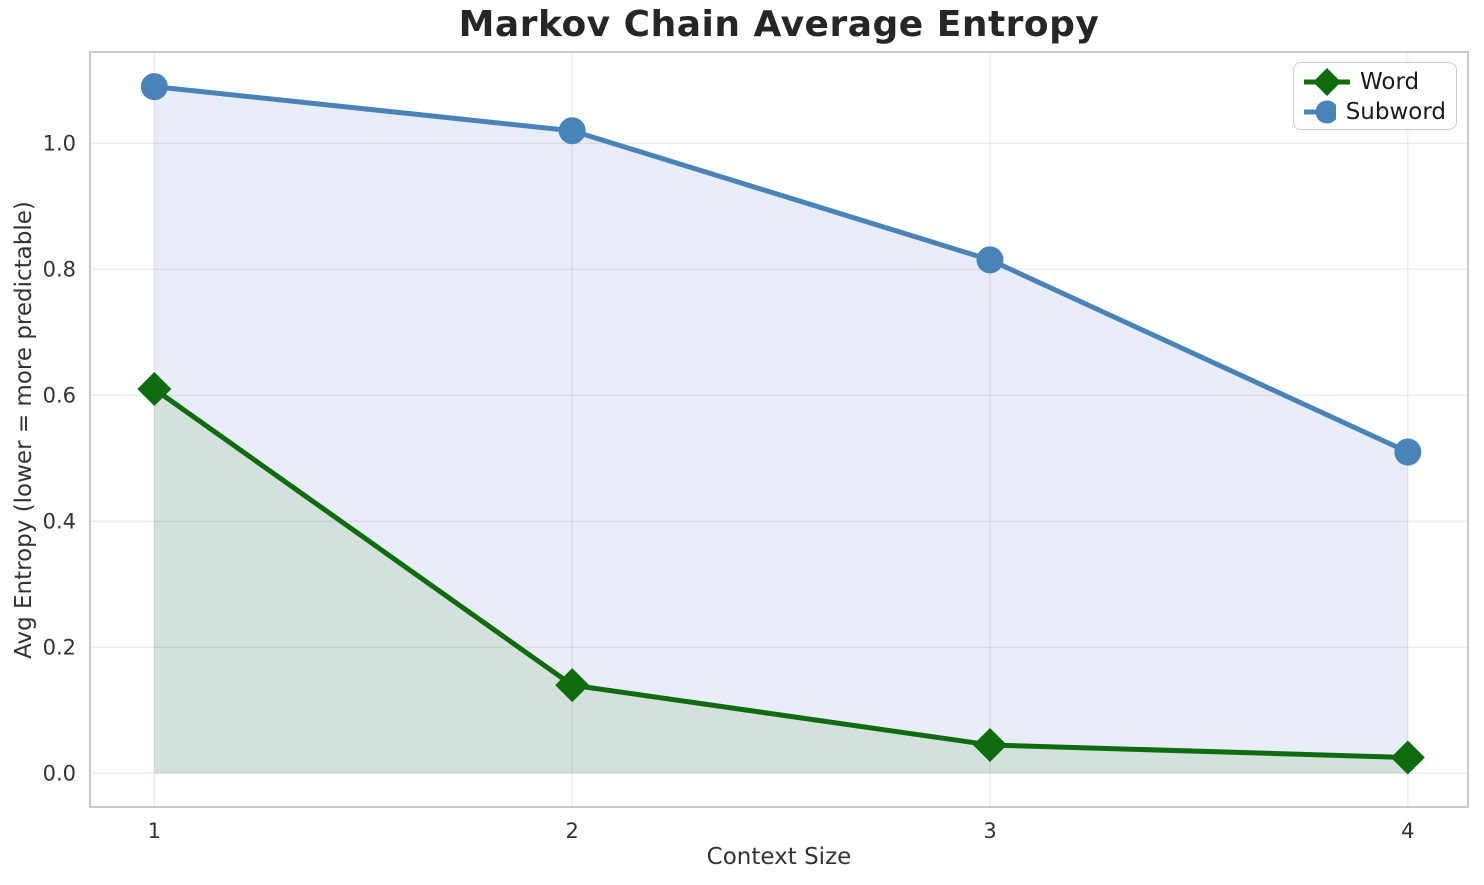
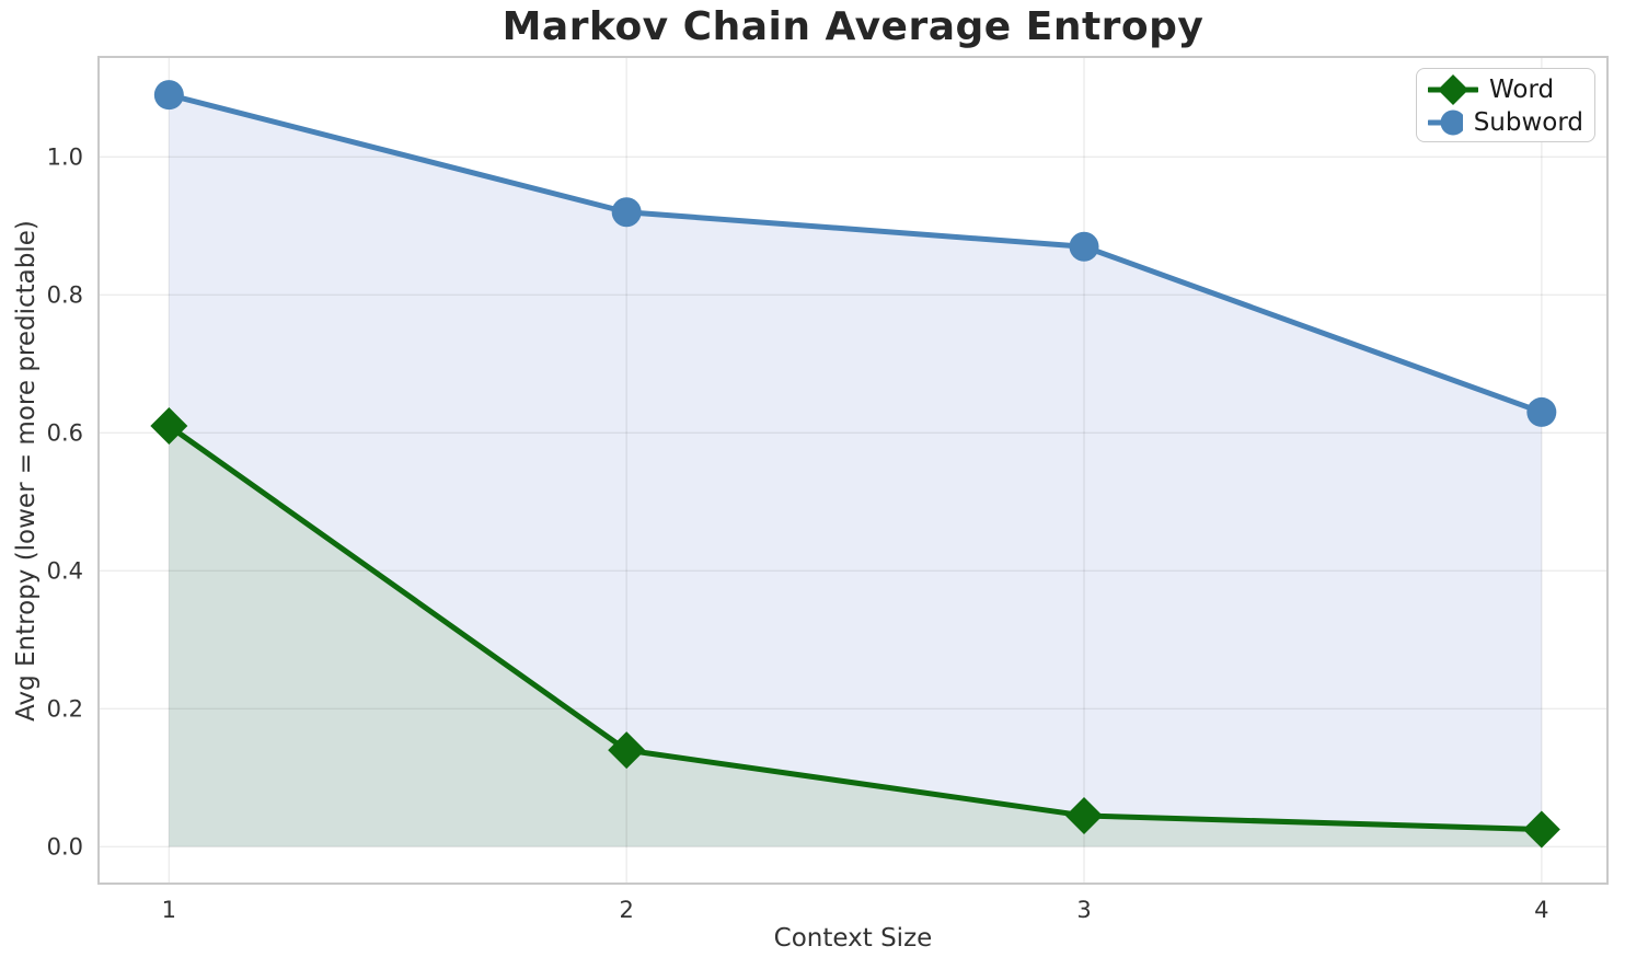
Subword/2: 1.02 -> 0.92
Subword/3: 0.81 -> 0.87
Subword/4: 0.51 -> 0.63
